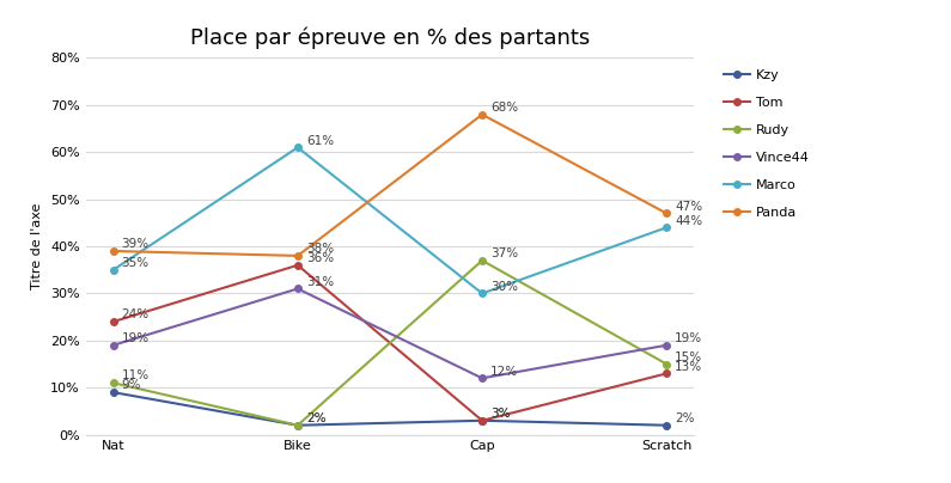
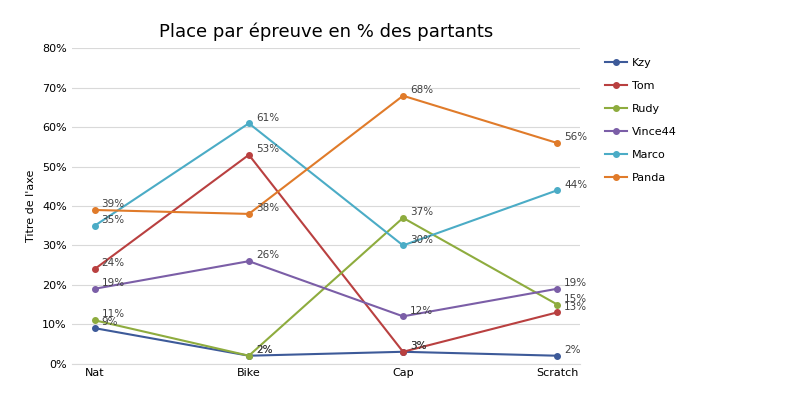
Tom/Bike: 36% -> 53%
Vince44/Bike: 31% -> 26%
Panda/Scratch: 47% -> 56%
